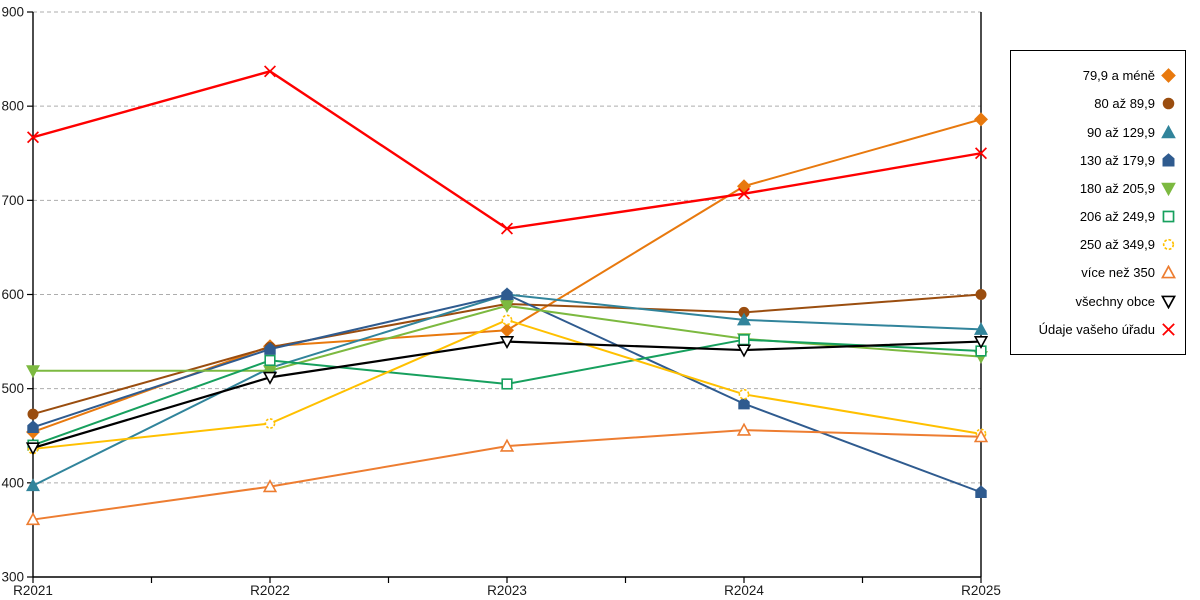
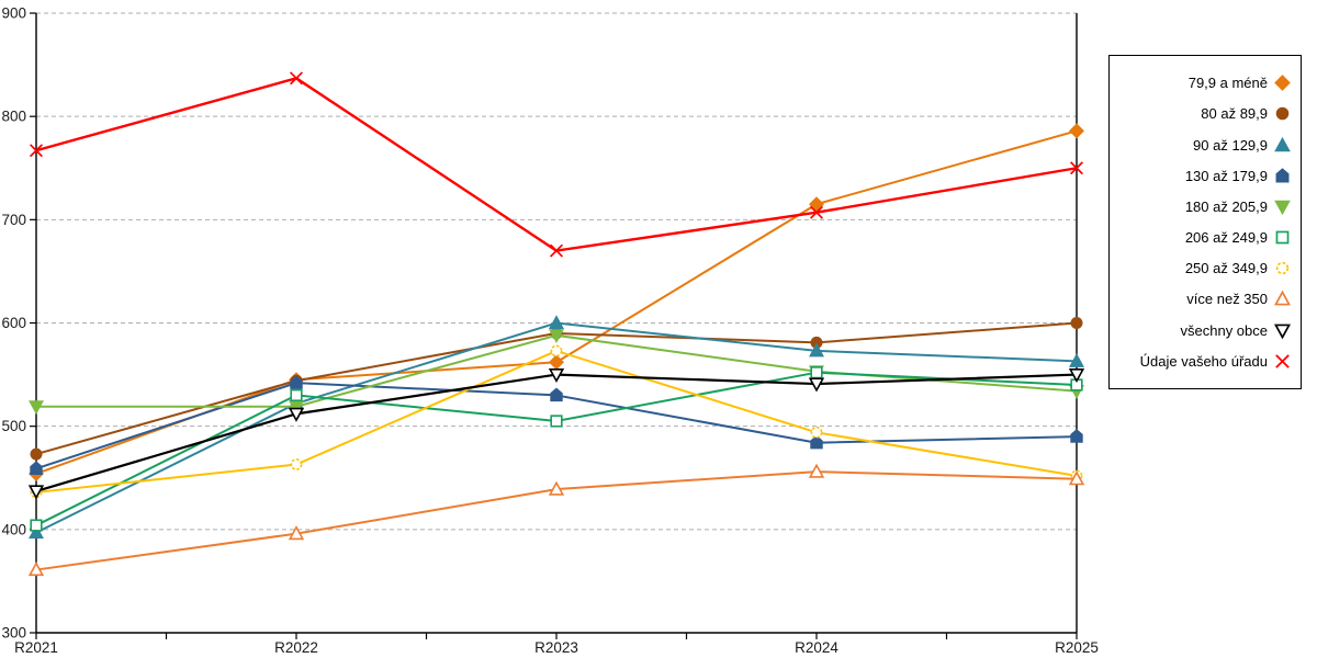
206 až 249,9/R2021: 440 -> 400
130 až 179,9/R2023: 600 -> 530
130 až 179,9/R2025: 390 -> 490
